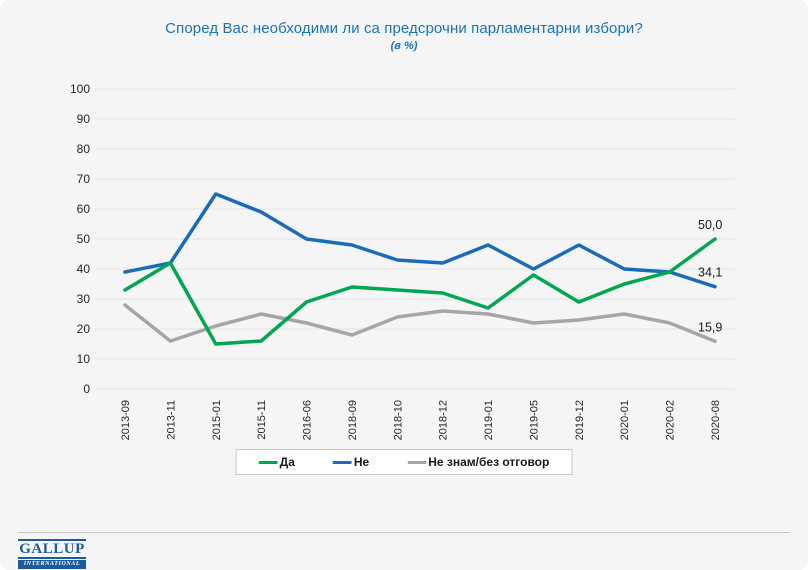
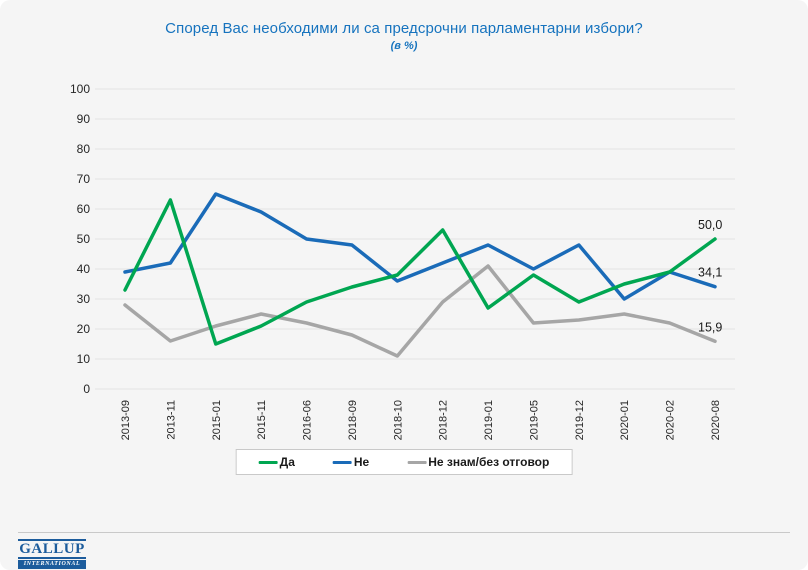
Да/2013-11: 42 -> 63
Да/2015-11: 16 -> 21
Да/2018-10: 33 -> 38
Не/2018-10: 43 -> 36
Не знам/без отговор/2018-10: 24 -> 11
Да/2018-12: 32 -> 53
Не знам/без отговор/2018-12: 26 -> 29
Не знам/без отговор/2019-01: 25 -> 41
Не/2020-01: 40 -> 30
